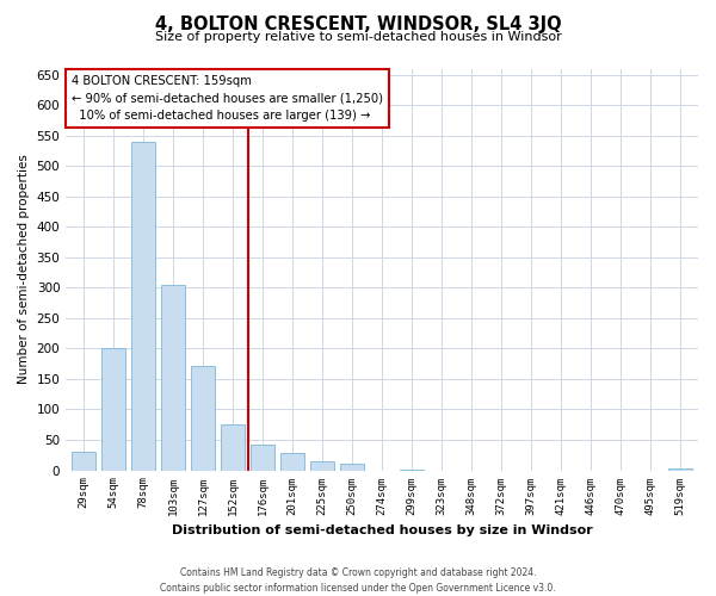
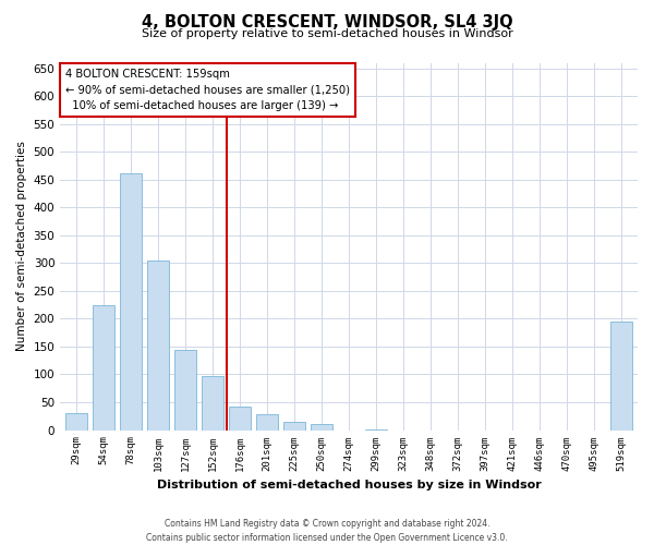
54sqm: 200 -> 224
78sqm: 540 -> 462
127sqm: 172 -> 144
152sqm: 75 -> 98
519sqm: 3 -> 194
